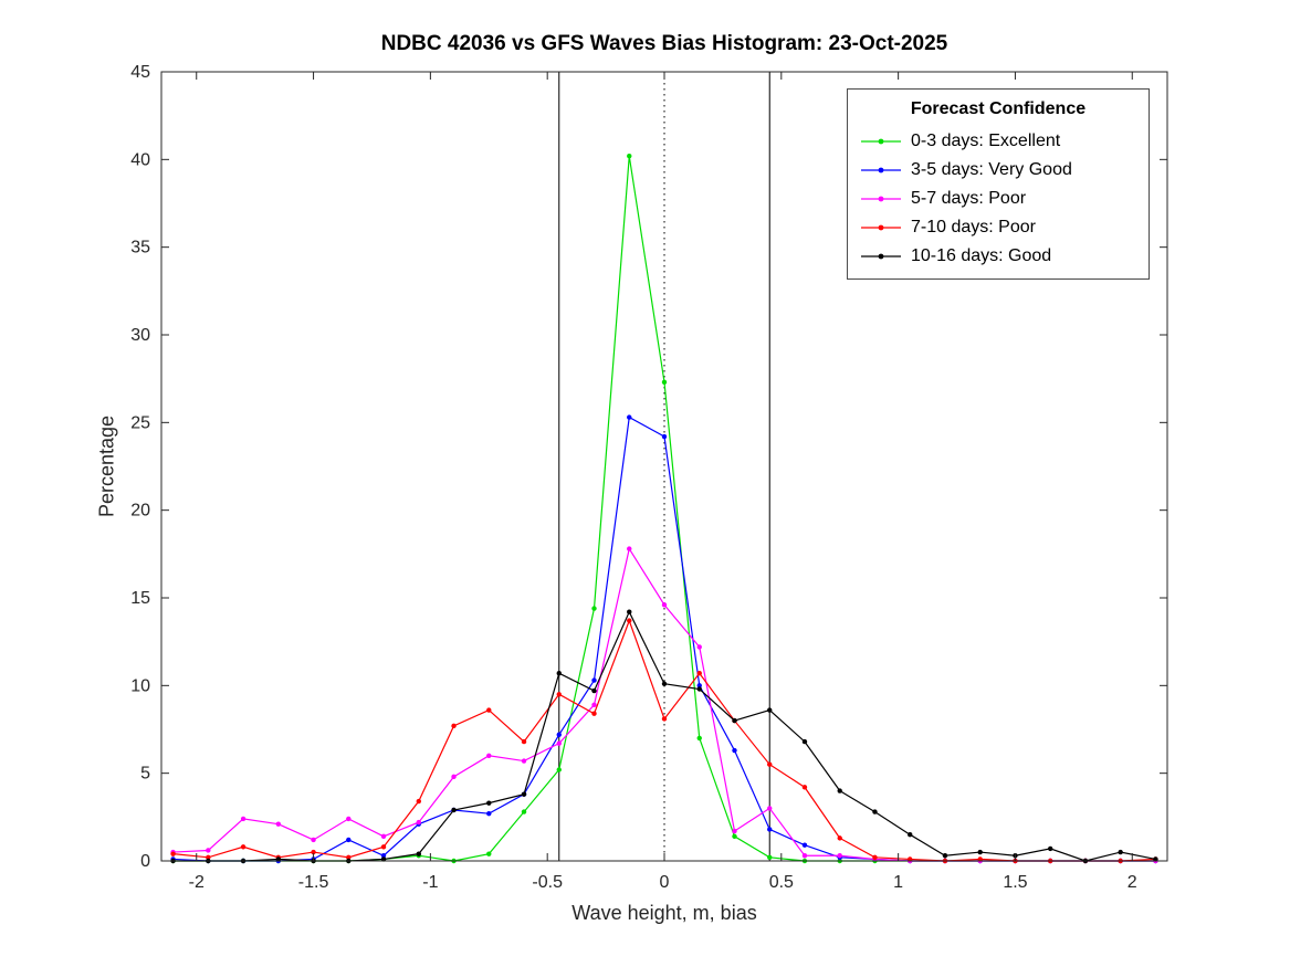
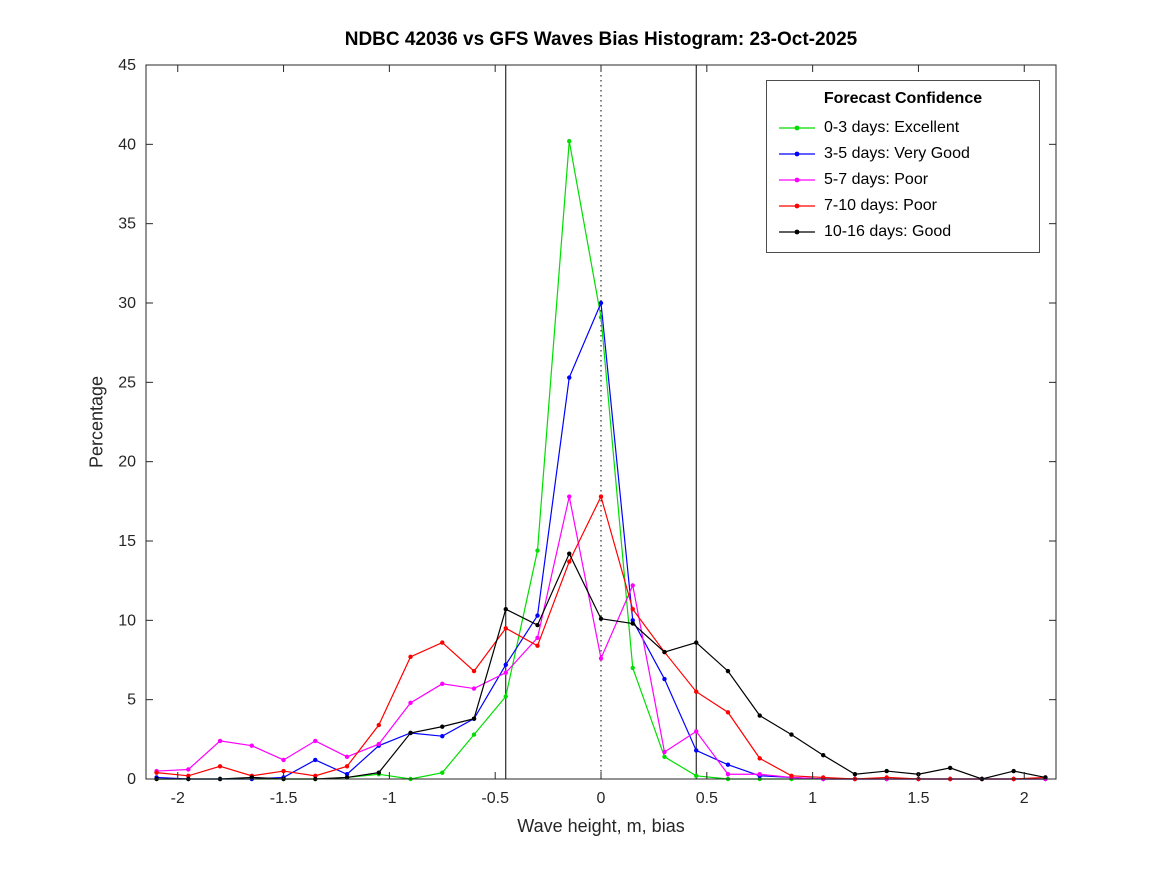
0-3 days: Excellent/0: 27.3 -> 29.1
3-5 days: Very Good/0: 24.2 -> 30.0
5-7 days: Poor/0: 14.6 -> 7.6
7-10 days: Poor/0: 8.1 -> 17.8
